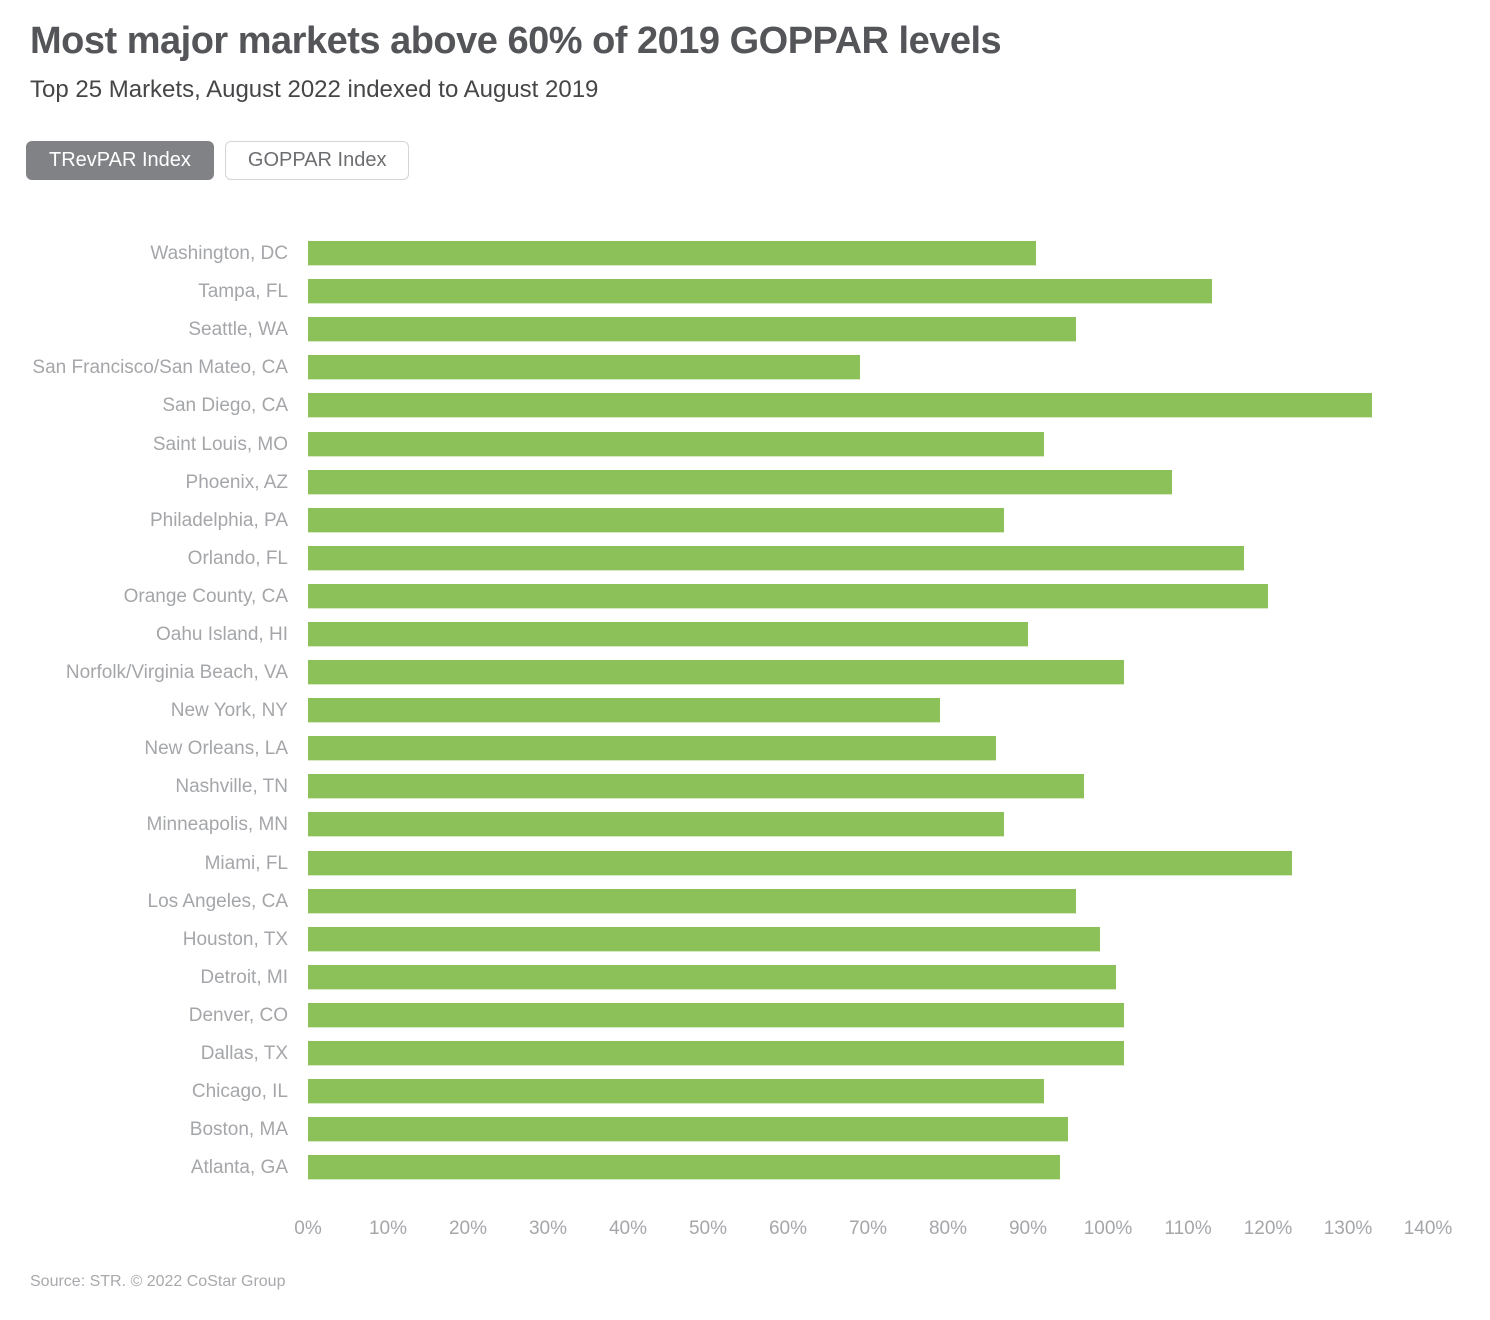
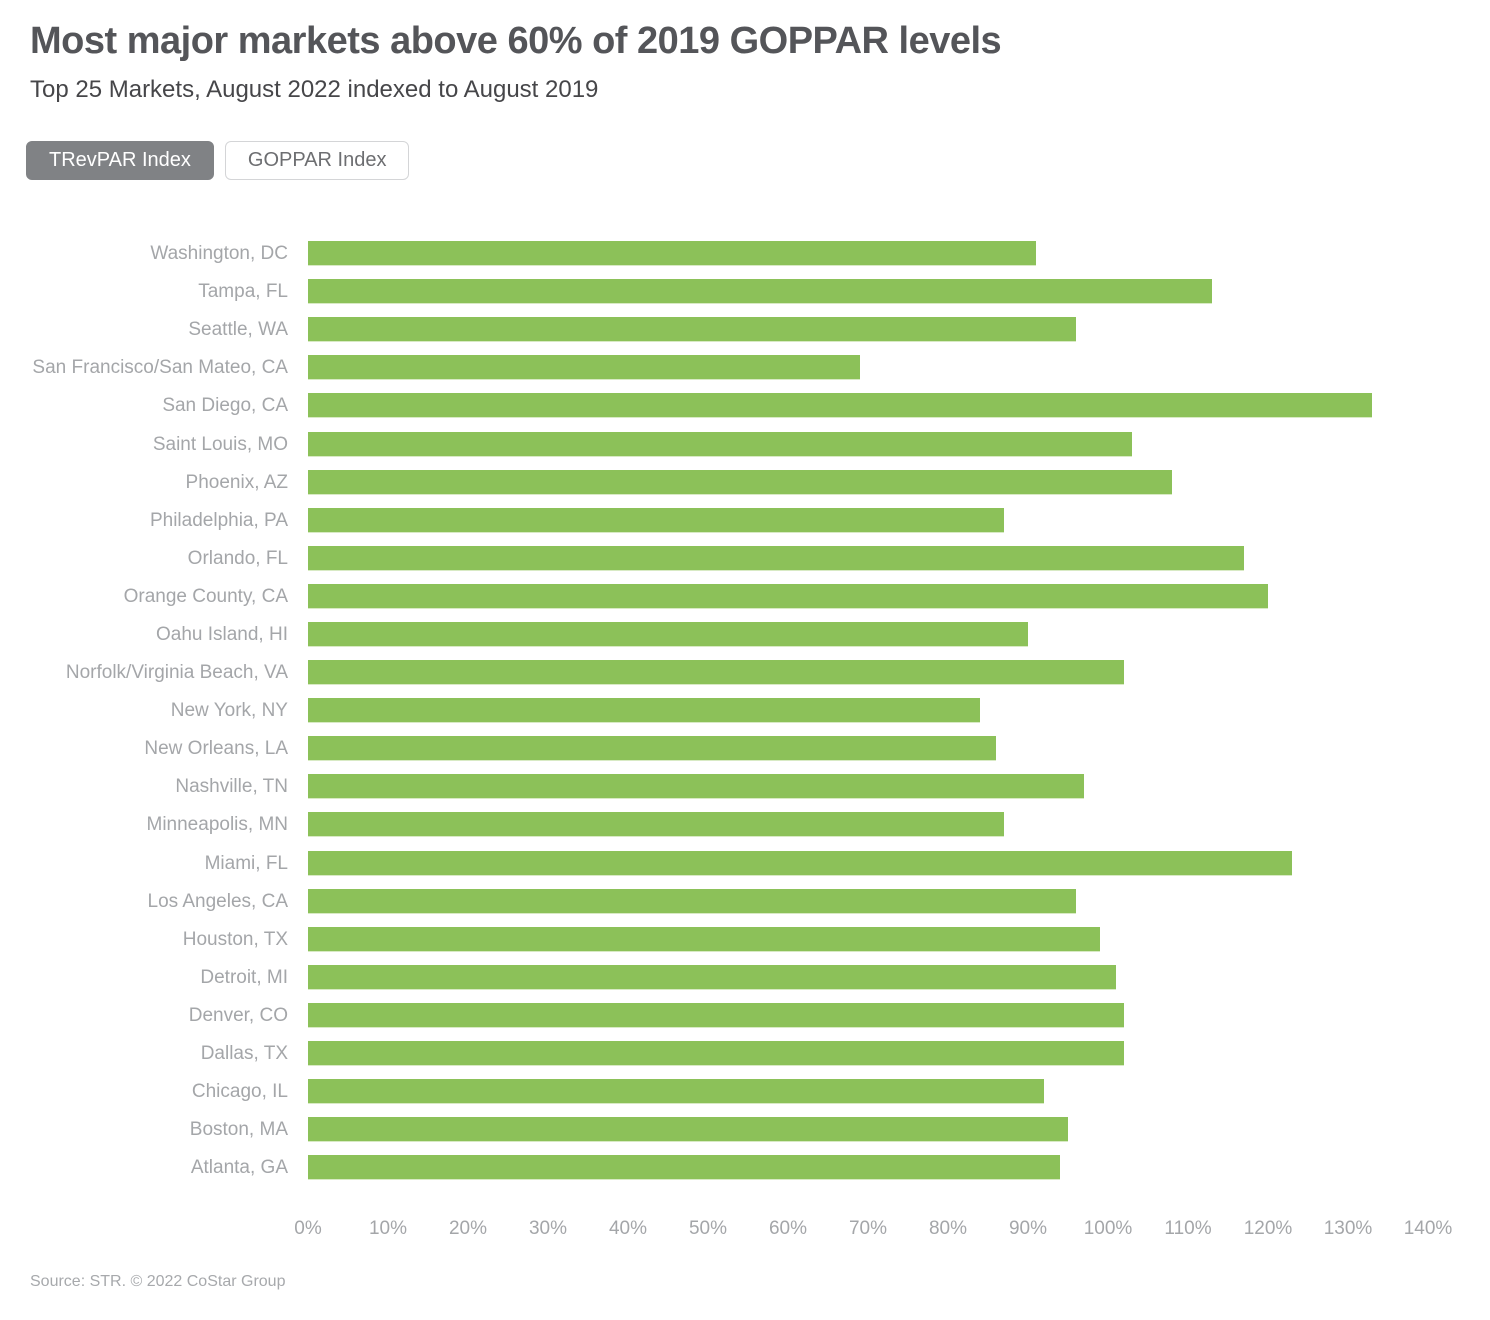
Saint Louis, MO: 92% -> 103%
New York, NY: 79% -> 84%
